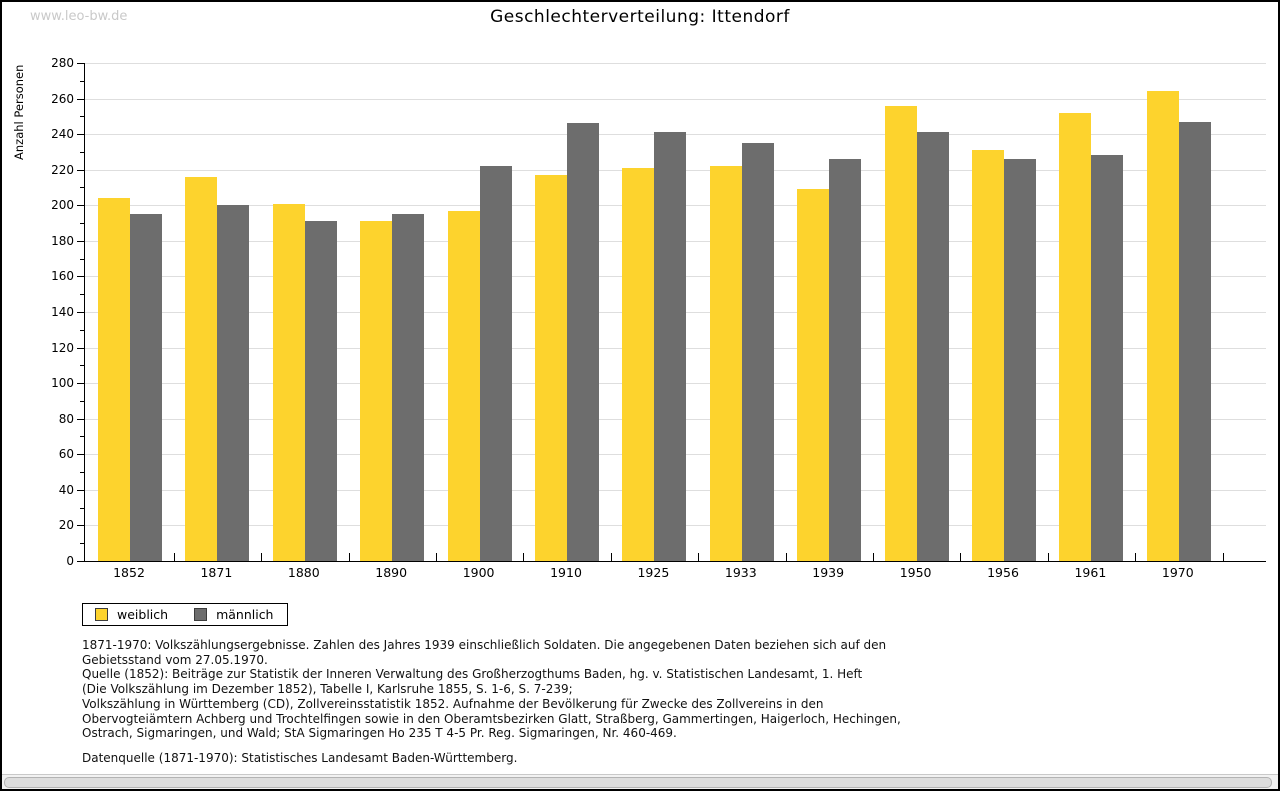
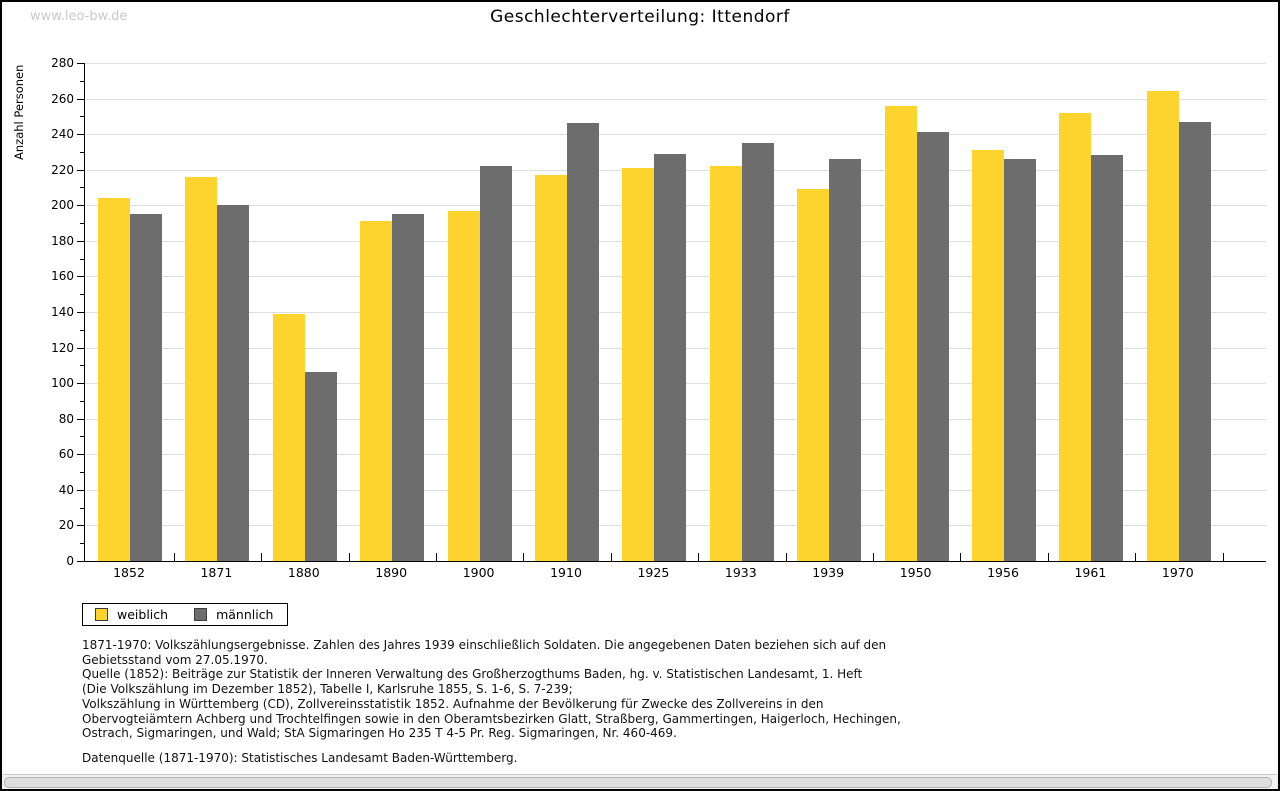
weiblich/1880: 201 -> 139
männlich/1880: 191 -> 106
männlich/1925: 241 -> 229
